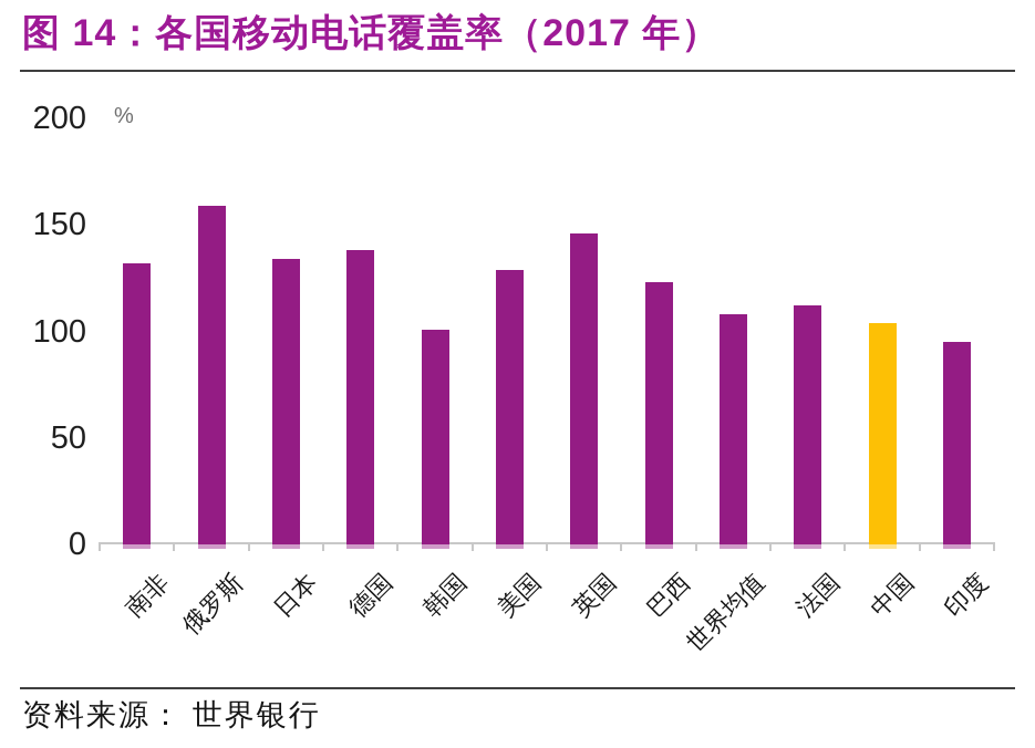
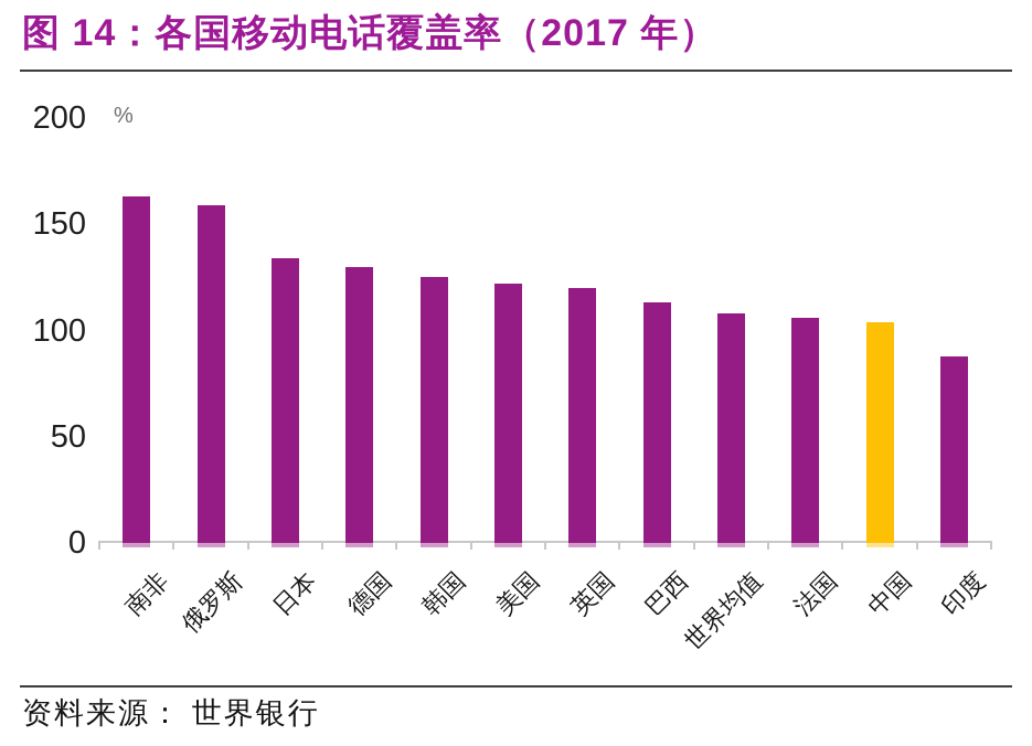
南非: 132 -> 163
德国: 138 -> 130
韩国: 101 -> 125
美国: 129 -> 122
英国: 146 -> 120
巴西: 123 -> 113
法国: 112 -> 106
印度: 95 -> 88
